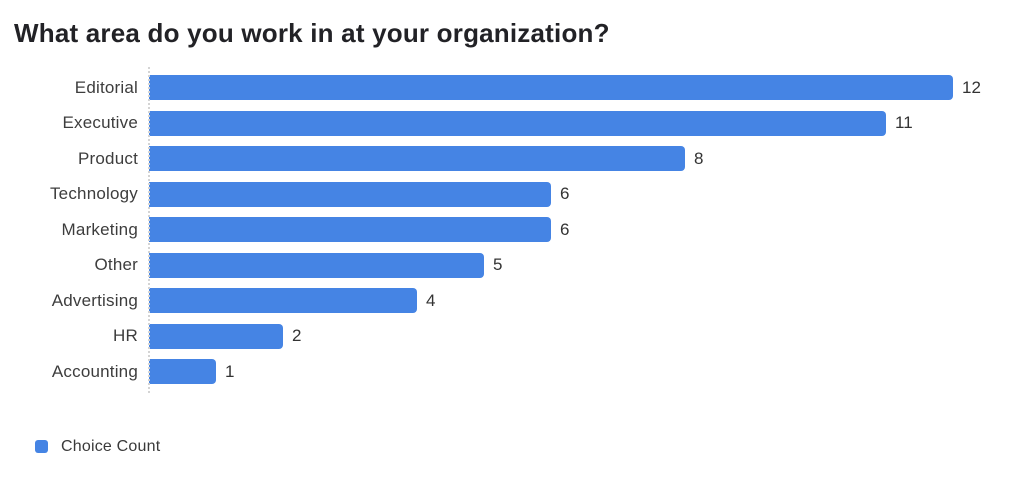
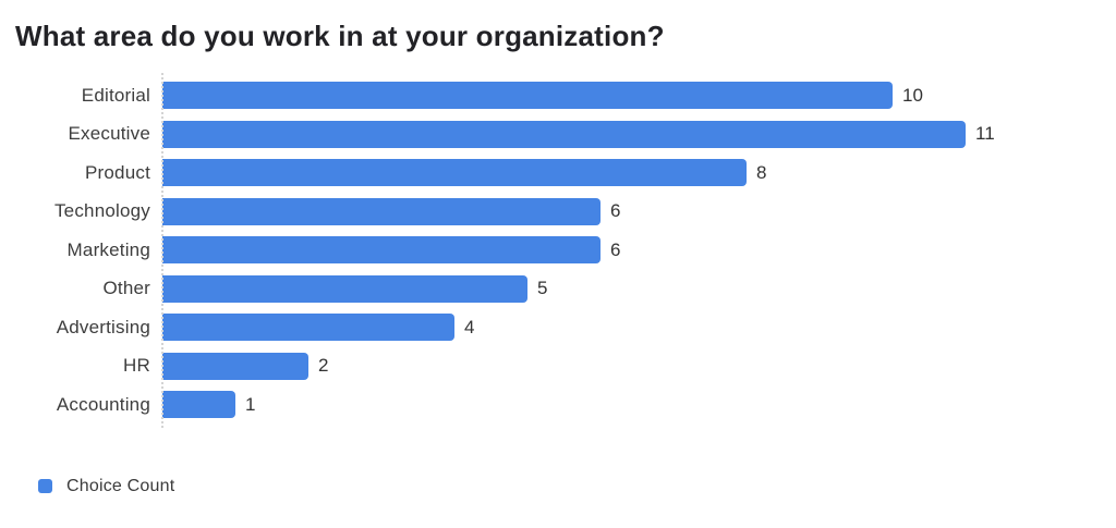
Editorial: 12 -> 10
